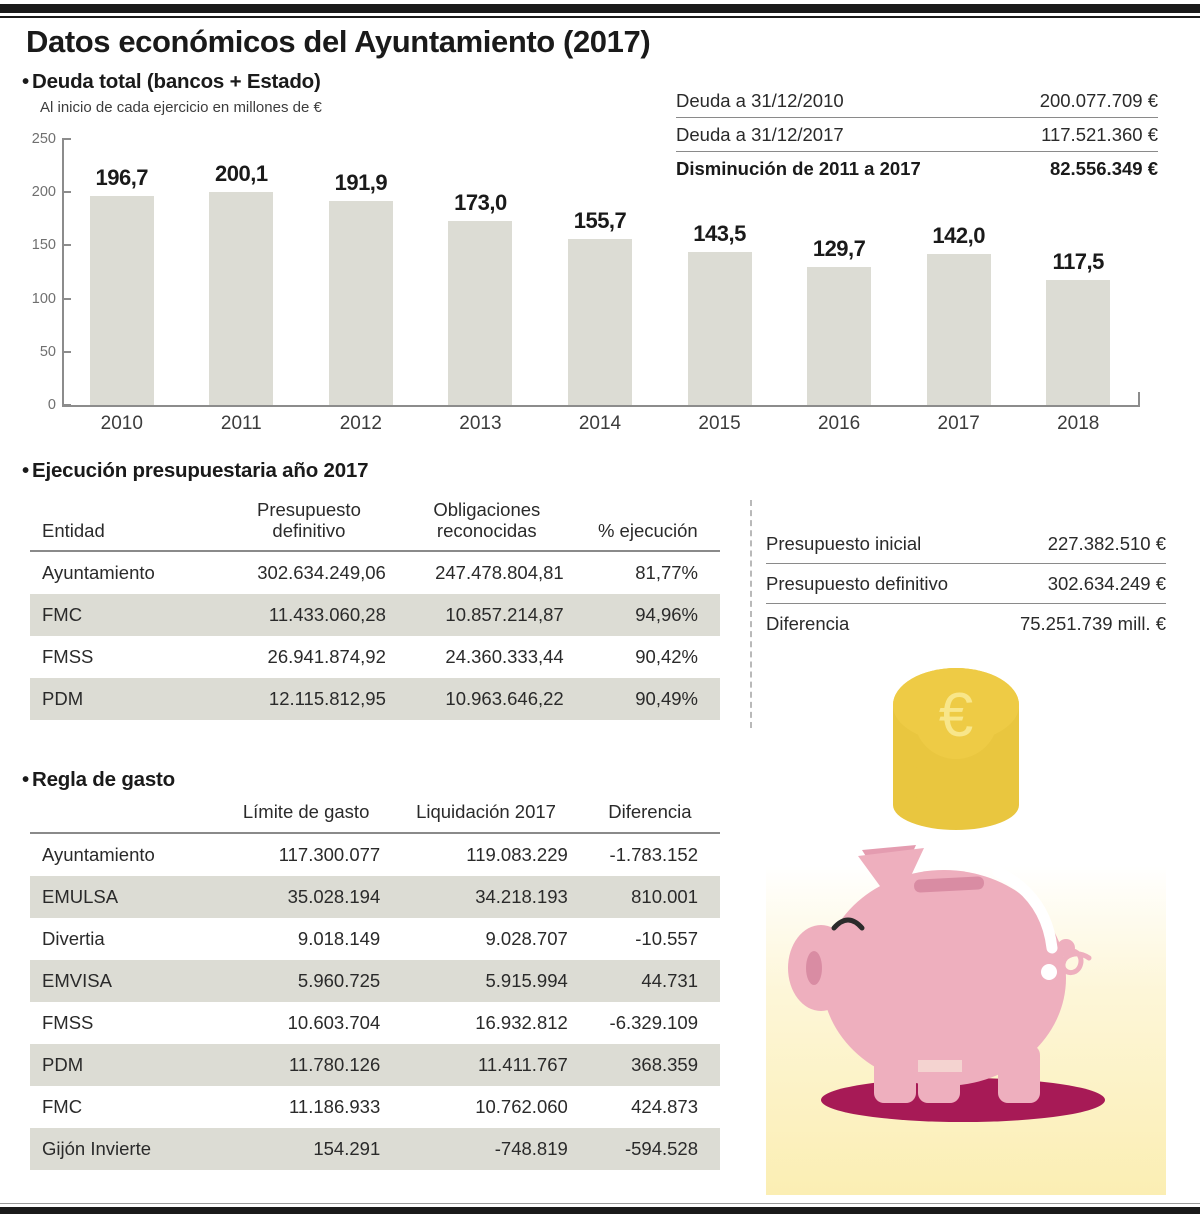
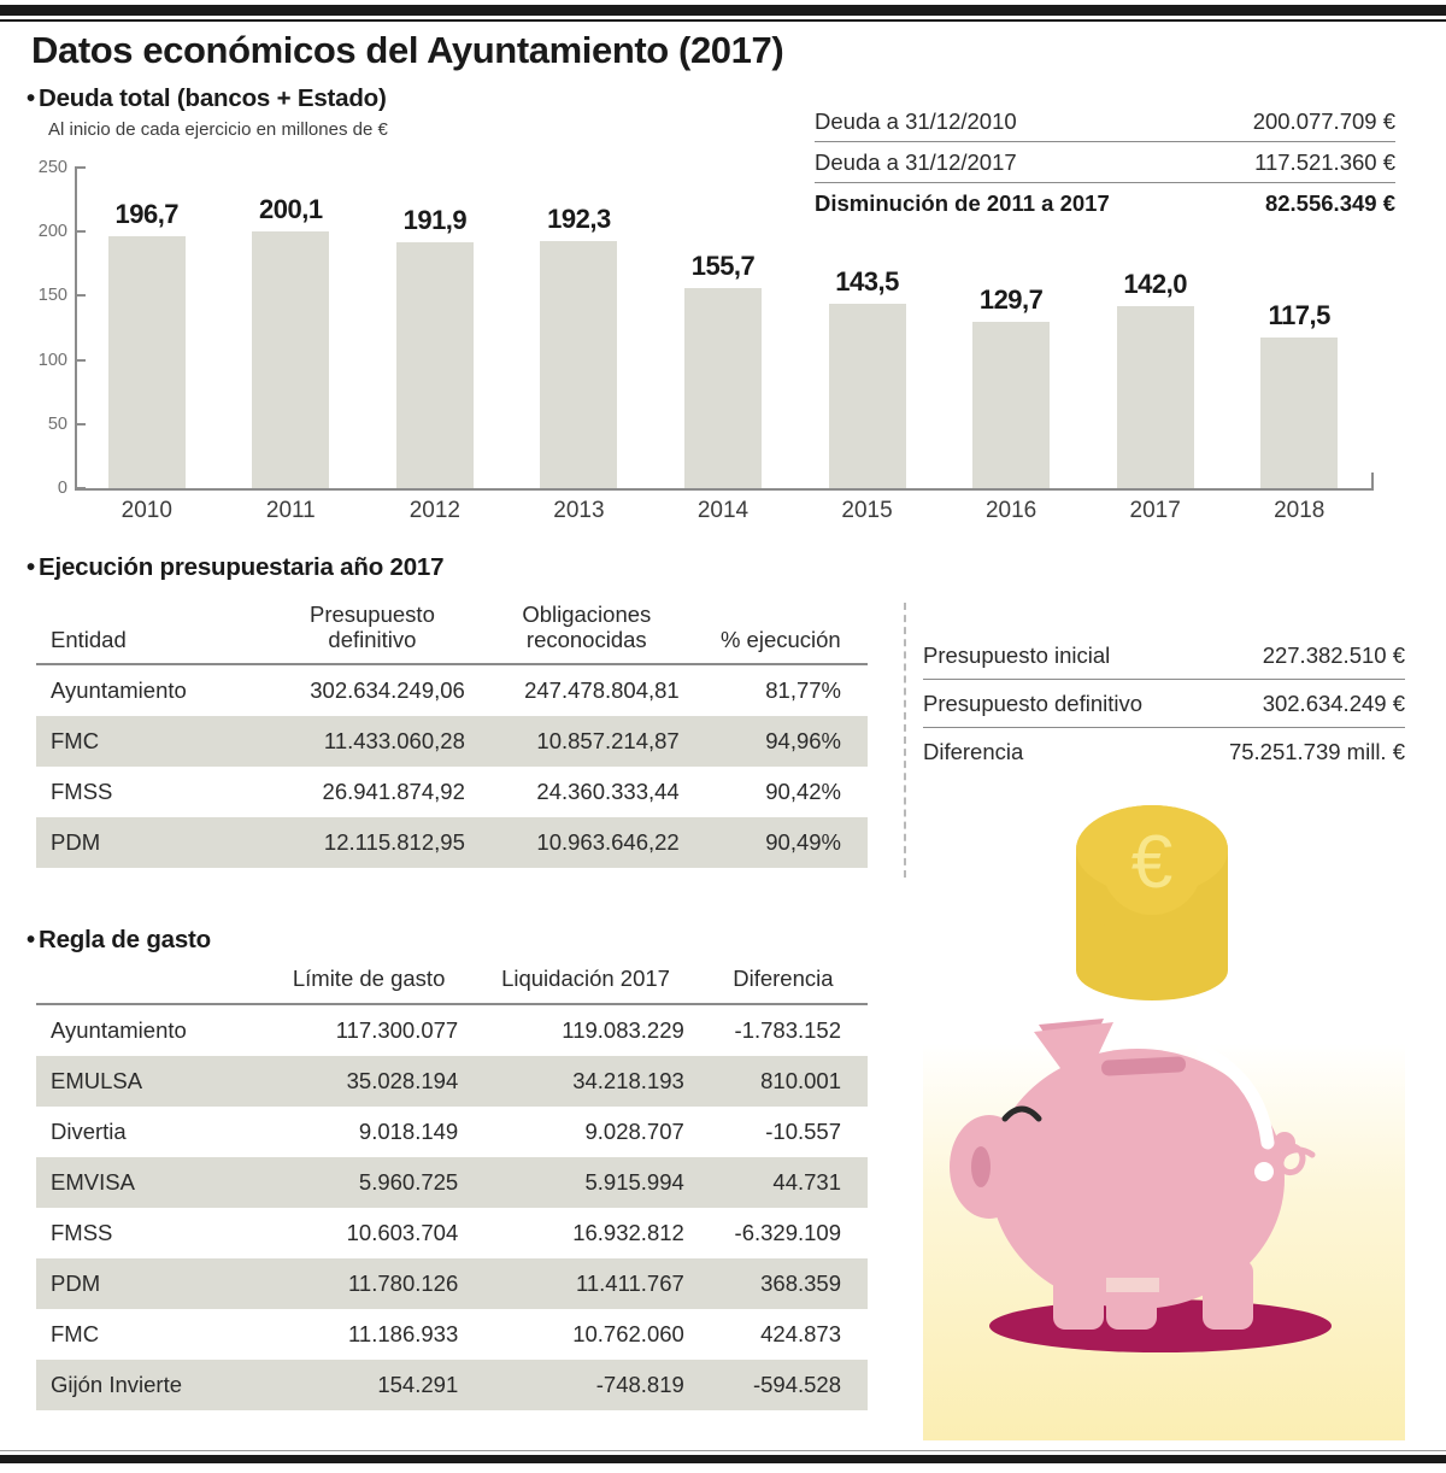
2013: 173,0 -> 192,3
